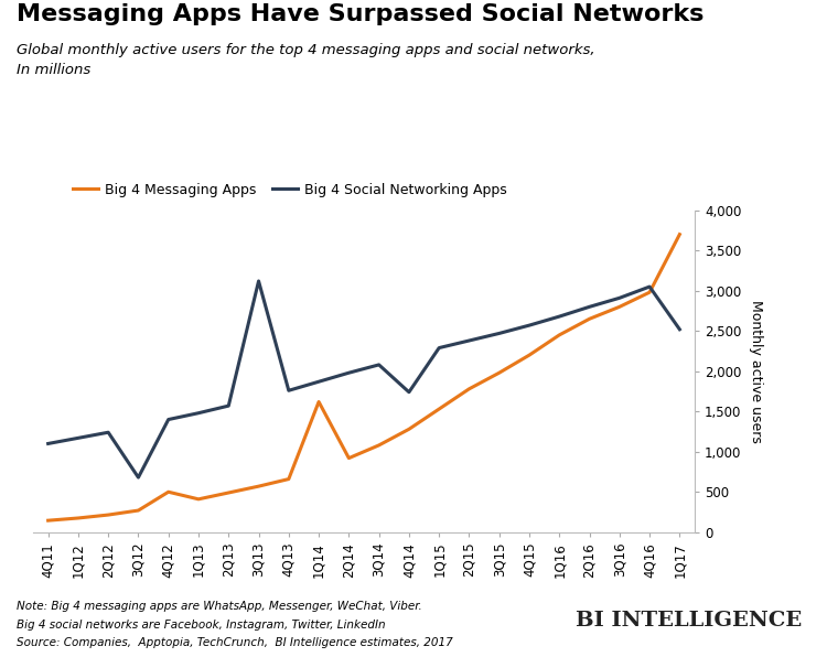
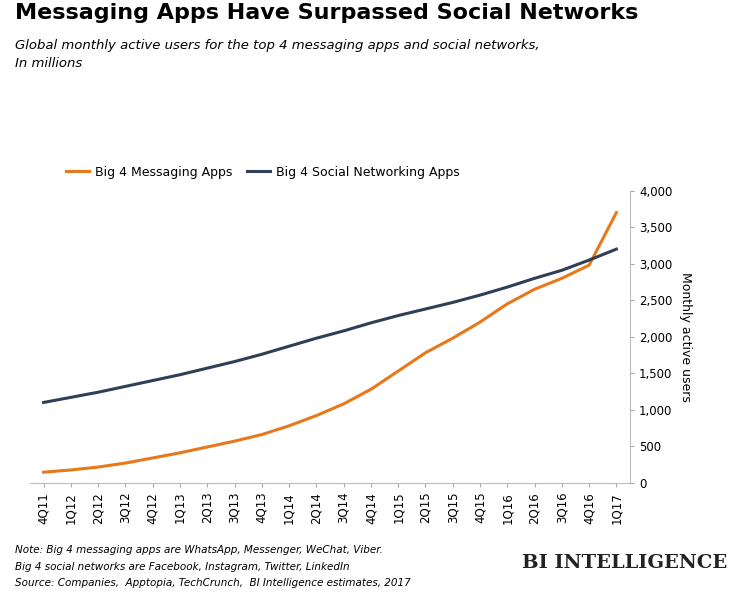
Big 4 Social Networking Apps/3Q12: 680 -> 1,320
Big 4 Messaging Apps/4Q12: 500 -> 340
Big 4 Social Networking Apps/3Q13: 3,120 -> 1,660
Big 4 Messaging Apps/1Q14: 1,620 -> 780
Big 4 Social Networking Apps/4Q14: 1,740 -> 2,190
Big 4 Social Networking Apps/1Q17: 2,520 -> 3,200
